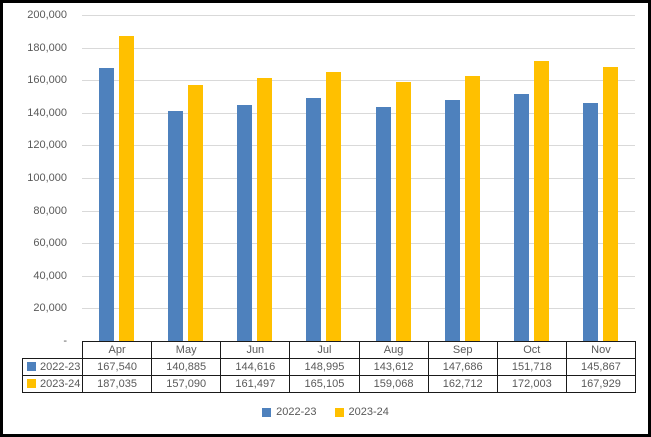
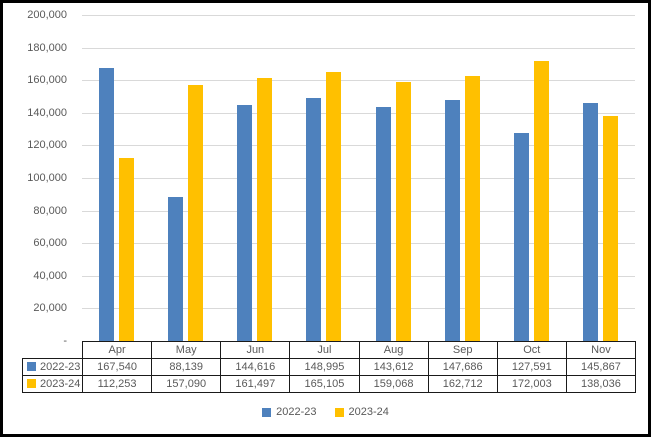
2023-24/Apr: 187,035 -> 112,253
2022-23/May: 140,885 -> 88,139
2022-23/Oct: 151,718 -> 127,591
2023-24/Nov: 167,929 -> 138,036
